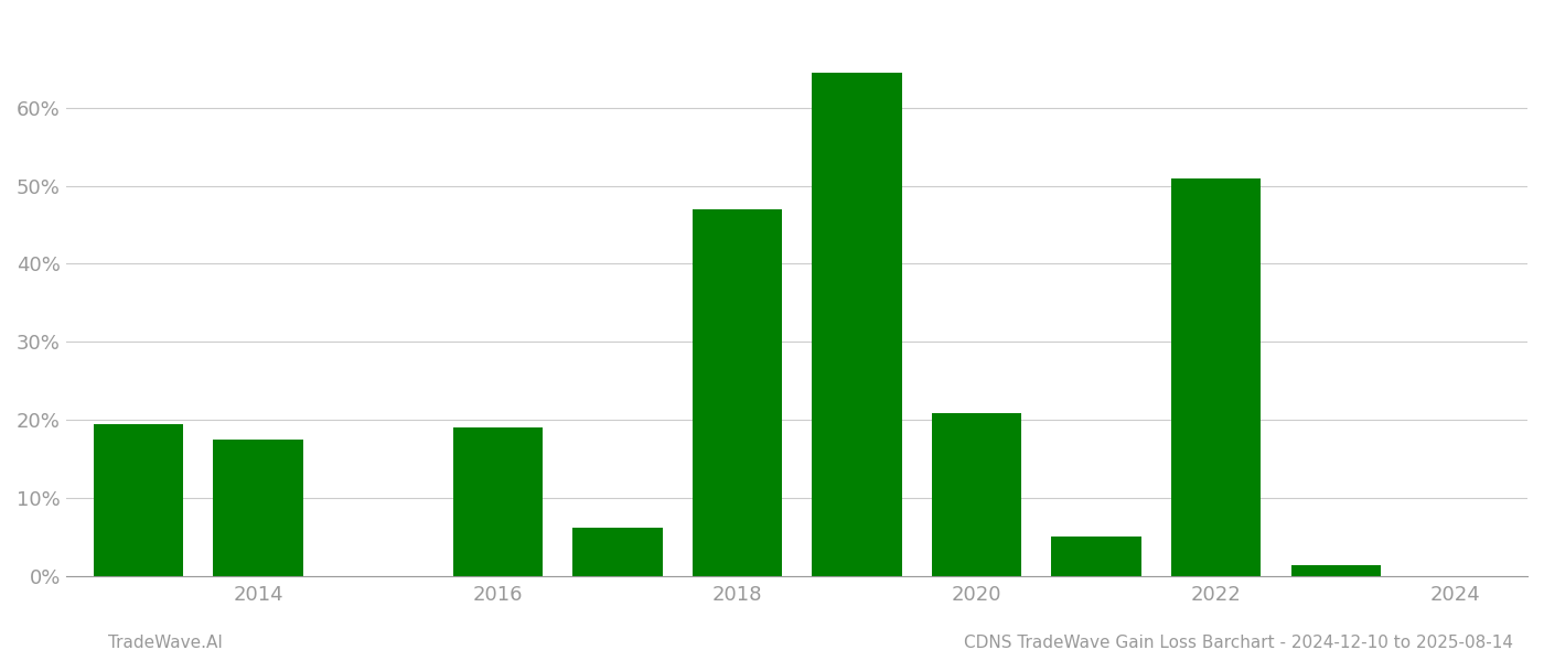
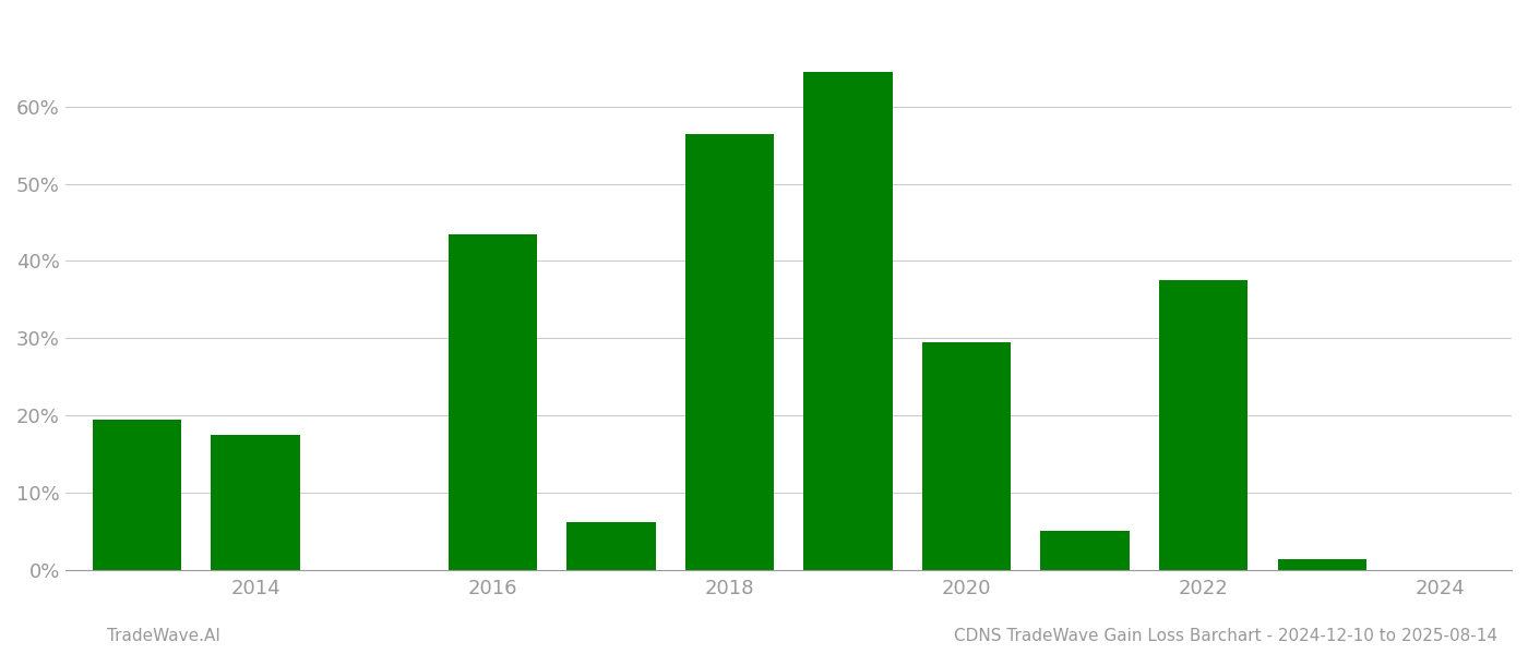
2016: 19.0% -> 43.5%
2018: 47.0% -> 56.5%
2020: 20.8% -> 29.5%
2022: 51.0% -> 37.5%
